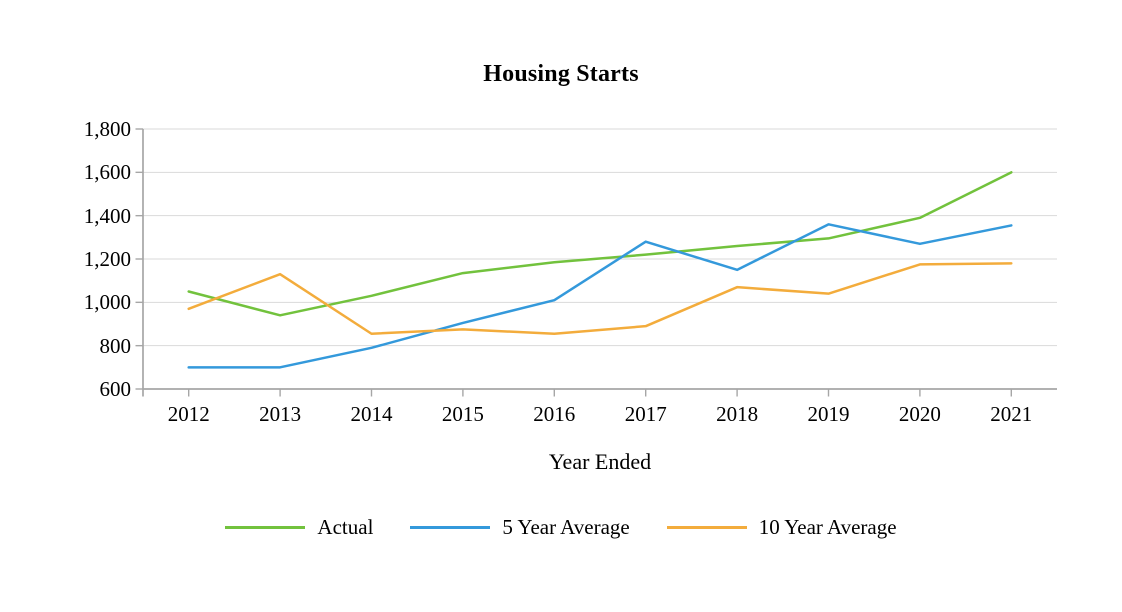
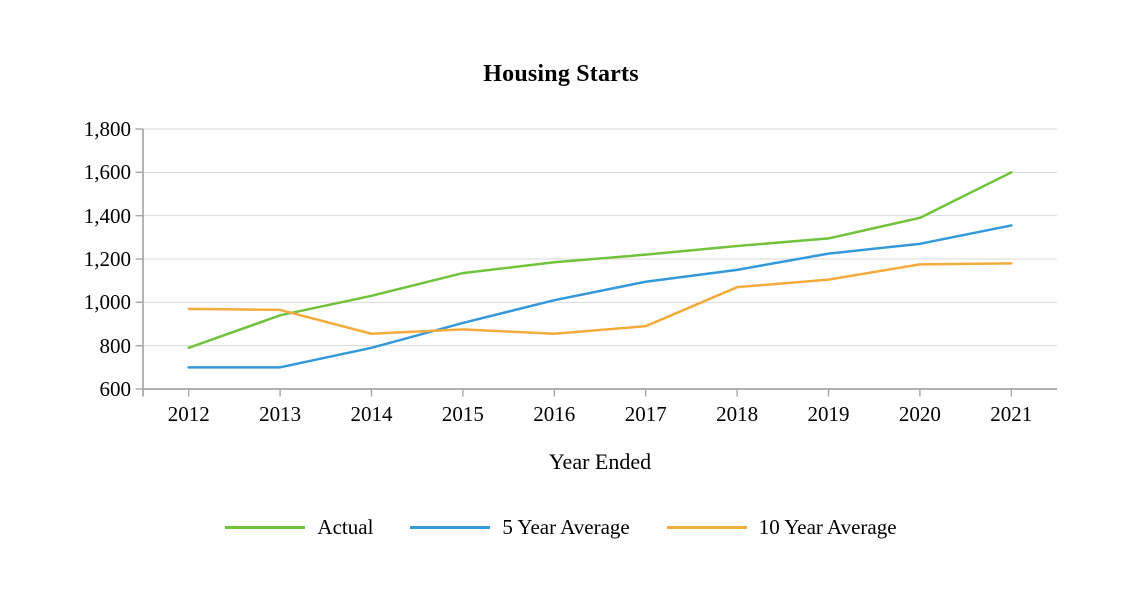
Actual/2012: 1050 -> 790
10 Year Average/2013: 1130 -> 960
5 Year Average/2017: 1280 -> 1100
5 Year Average/2019: 1360 -> 1220
10 Year Average/2019: 1040 -> 1100
